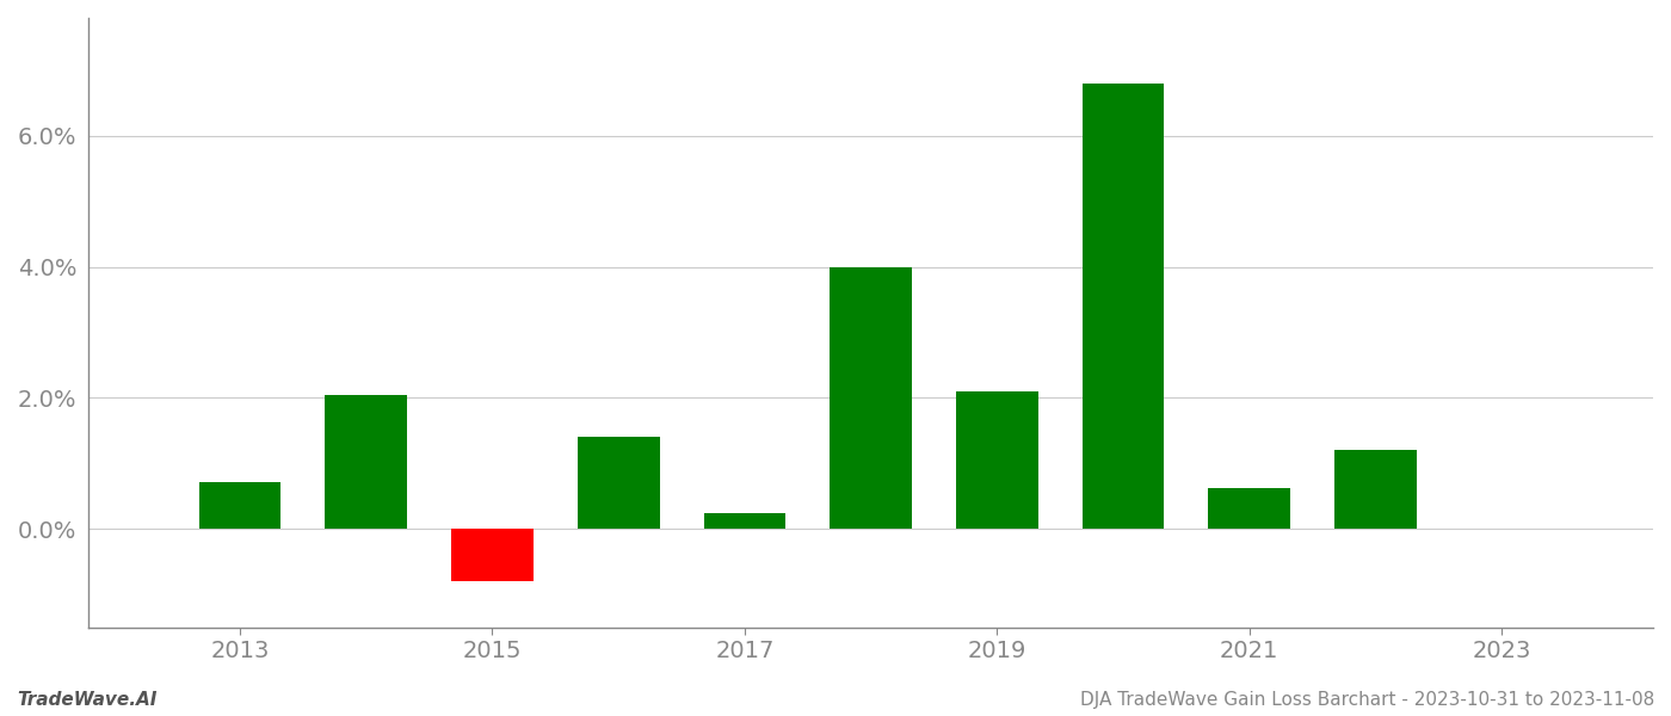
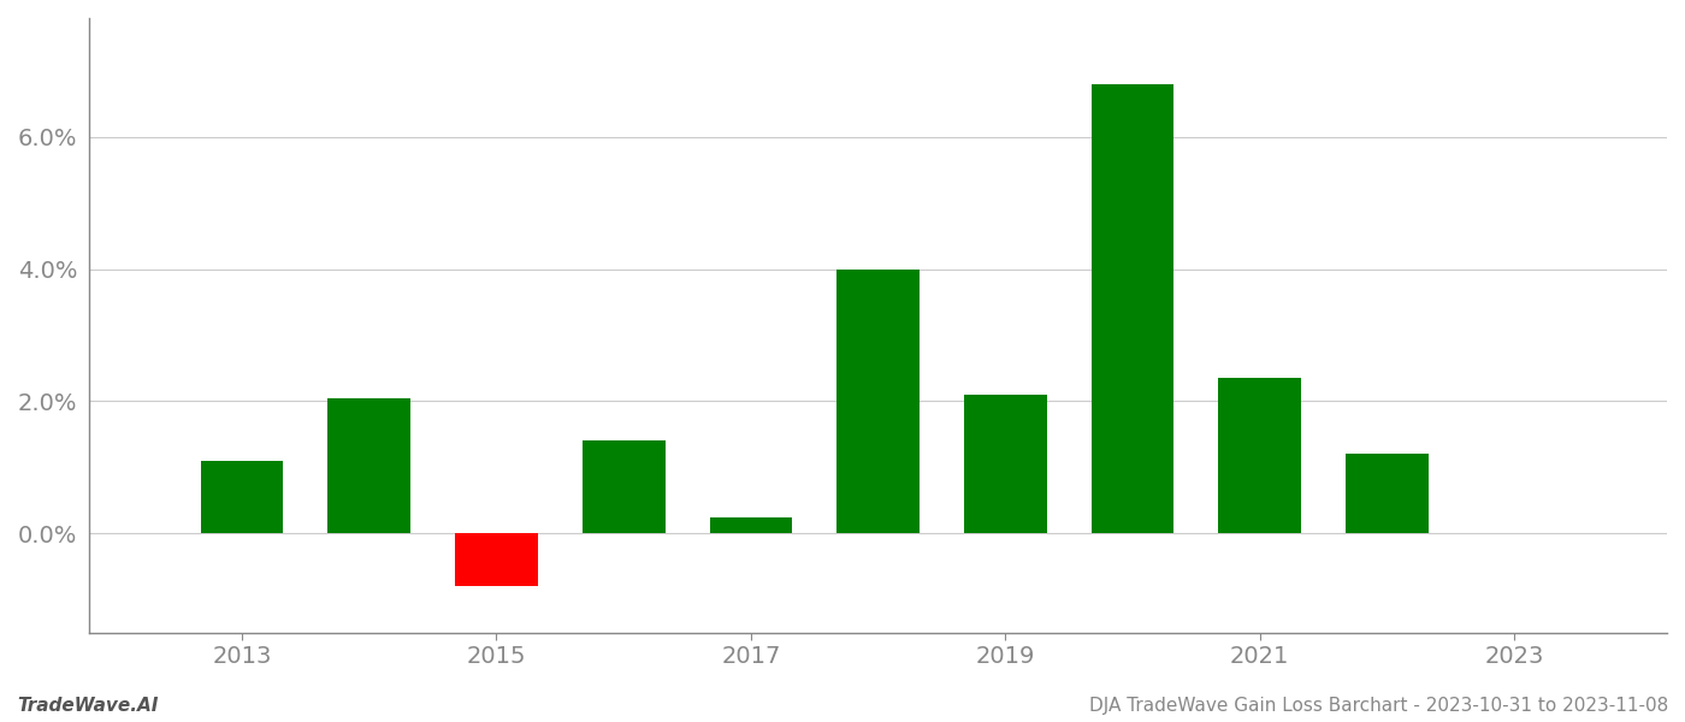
2013: 0.72% -> 1.10%
2021: 0.62% -> 2.35%
